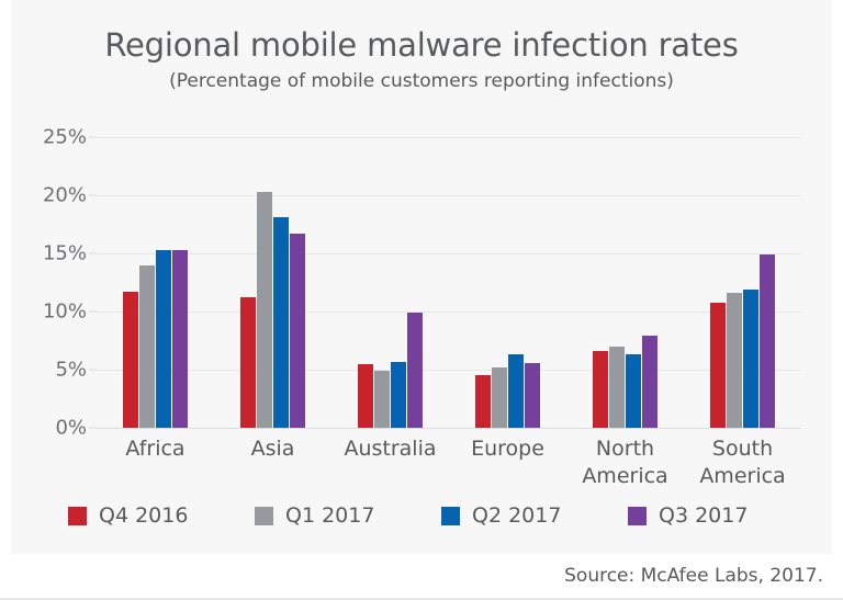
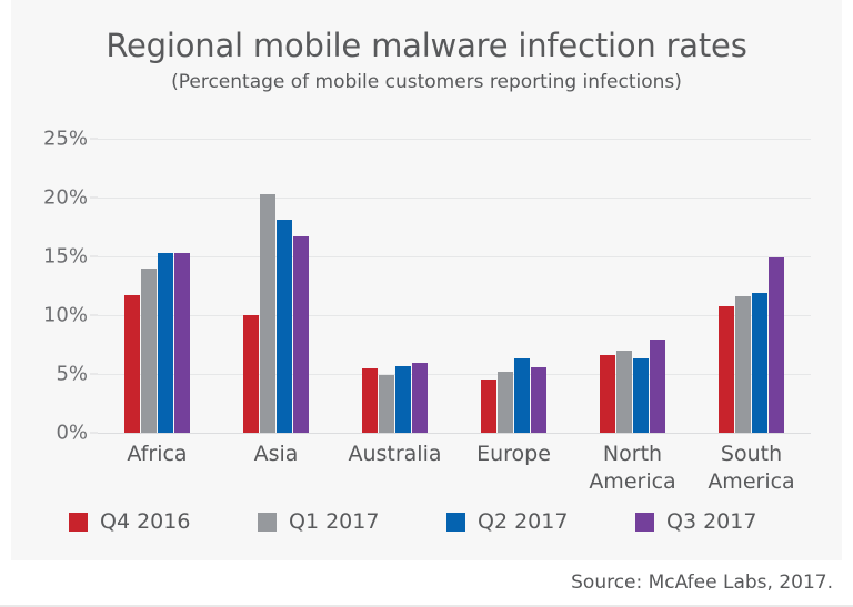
Q4 2016/Asia: 11.2% -> 10.0%
Q3 2017/Australia: 9.9% -> 5.9%
